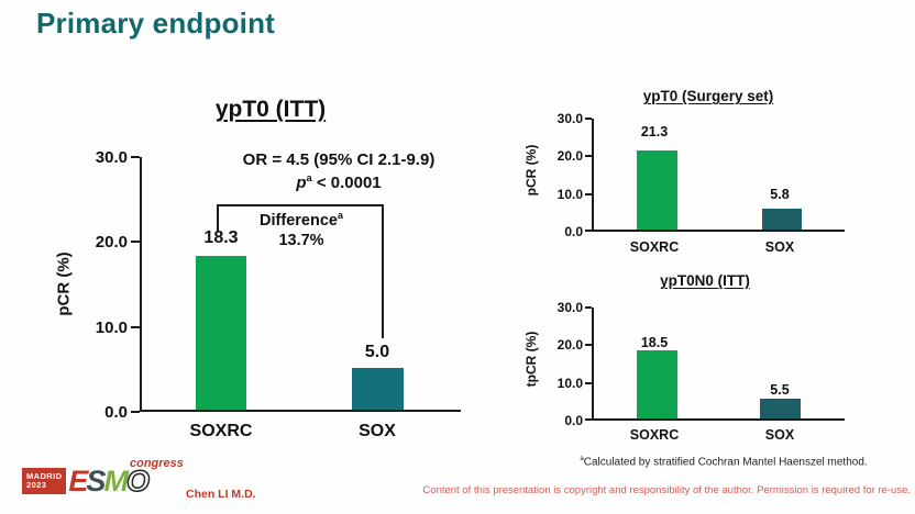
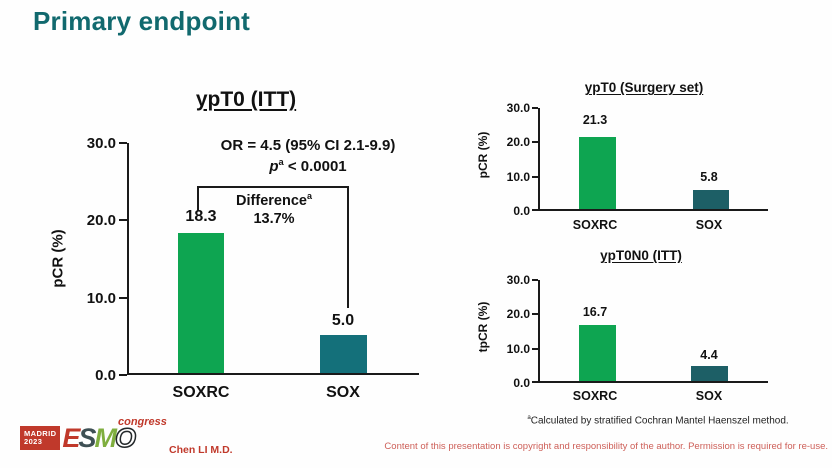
ypT0N0 (ITT)/SOXRC: 18.5 -> 16.7
ypT0N0 (ITT)/SOX: 5.5 -> 4.4
